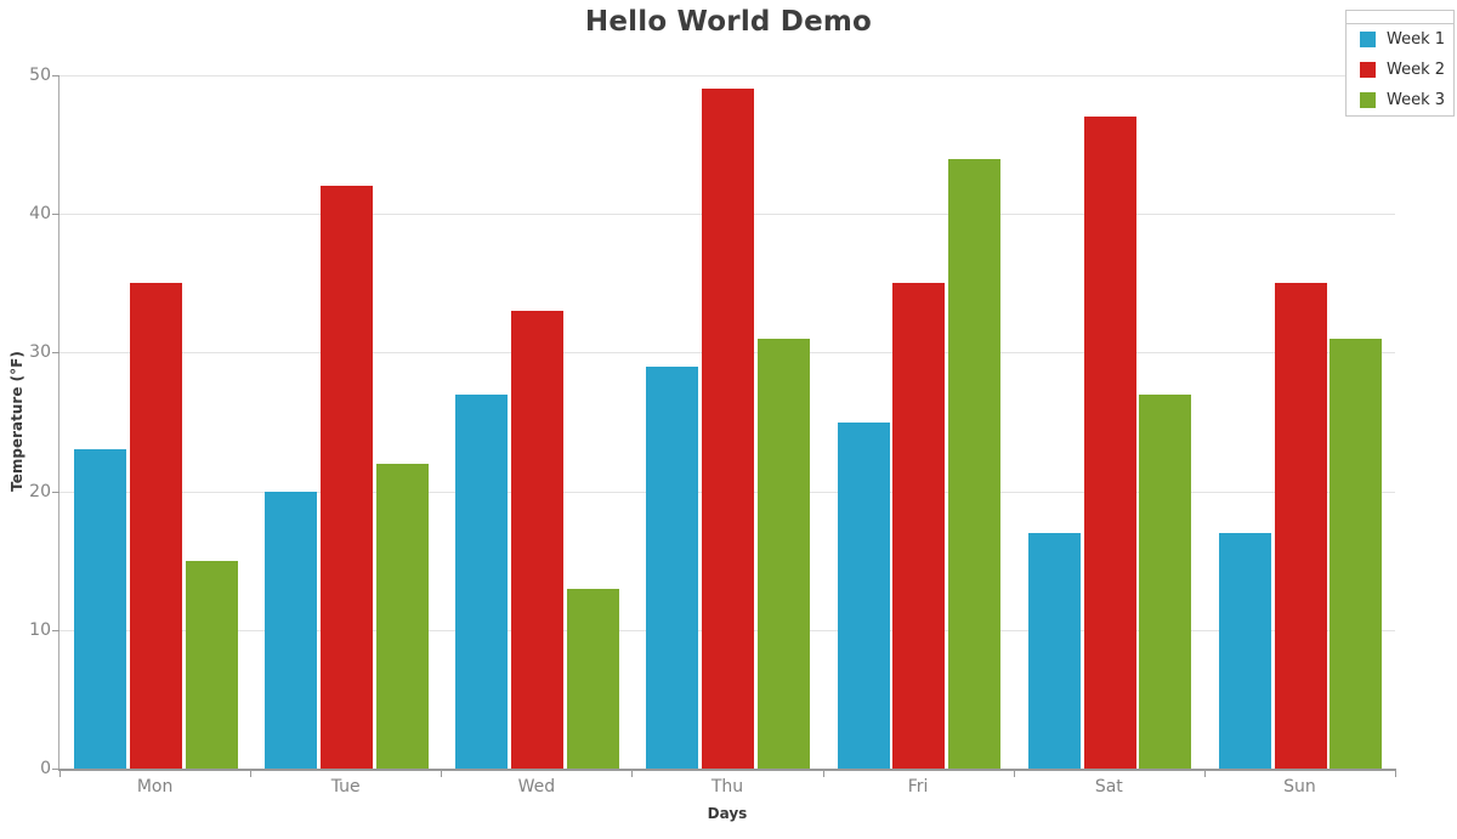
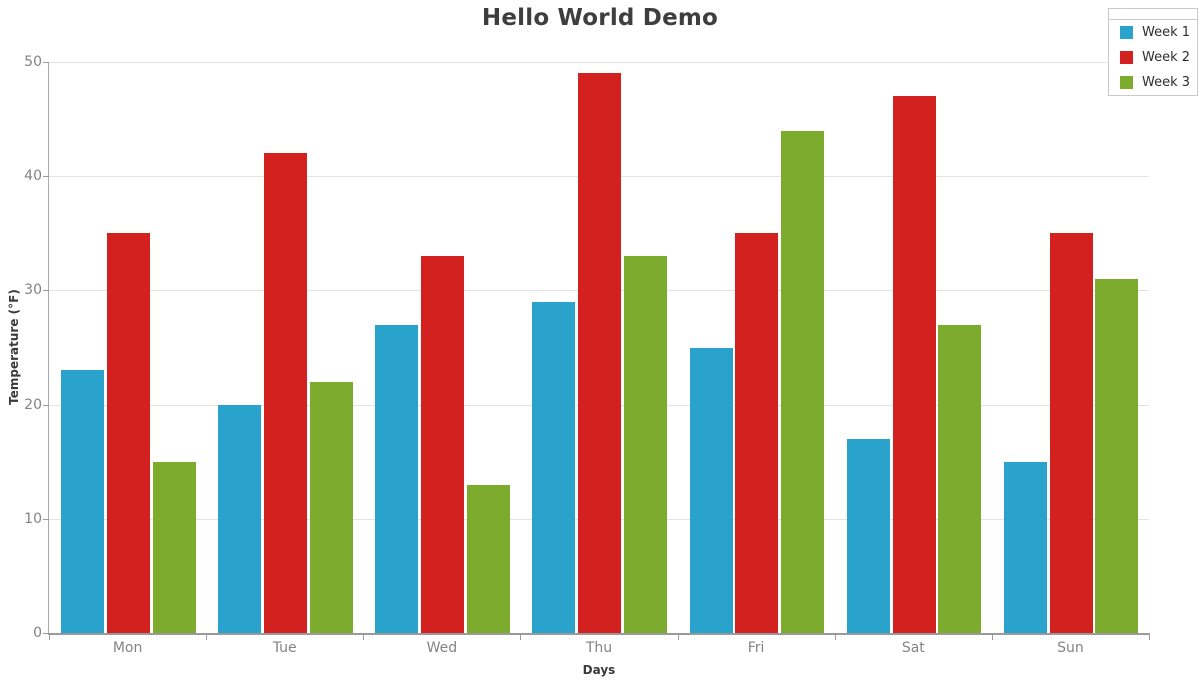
Week 3/Thu: 31 -> 33
Week 1/Sun: 17 -> 15
